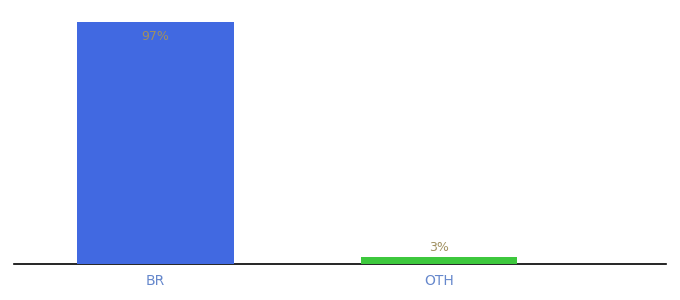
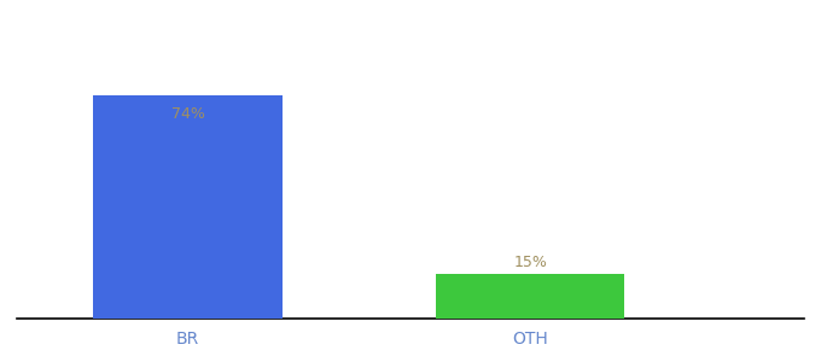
BR: 97% -> 74%
OTH: 3% -> 15%
